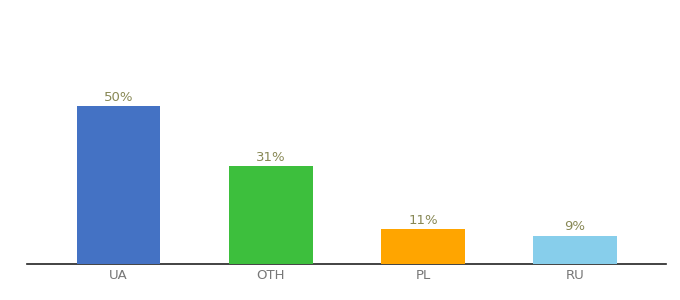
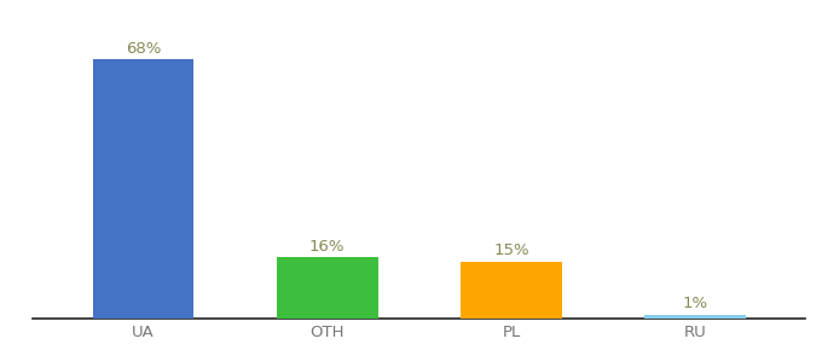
UA: 50% -> 68%
OTH: 31% -> 16%
PL: 11% -> 15%
RU: 9% -> 1%
